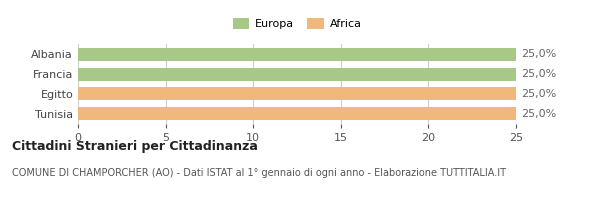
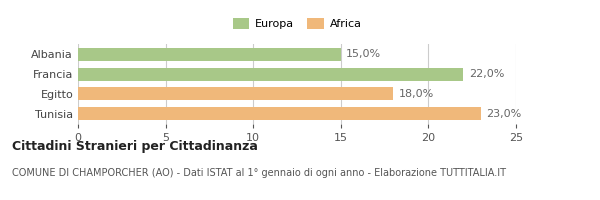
Albania: 25,0% -> 15,0%
Francia: 25,0% -> 22,0%
Egitto: 25,0% -> 18,0%
Tunisia: 25,0% -> 23,0%
